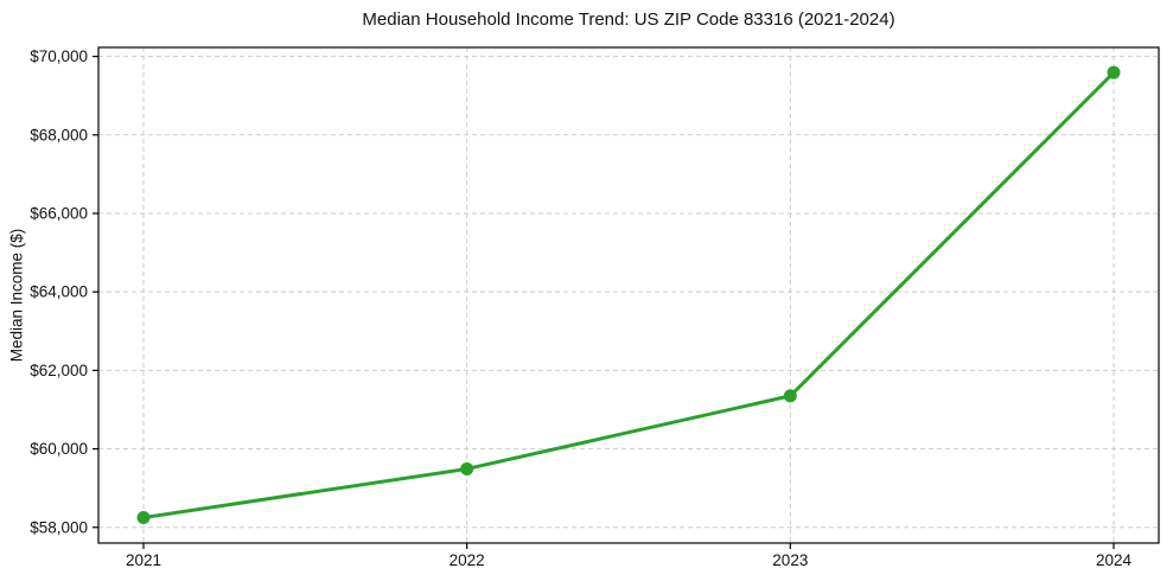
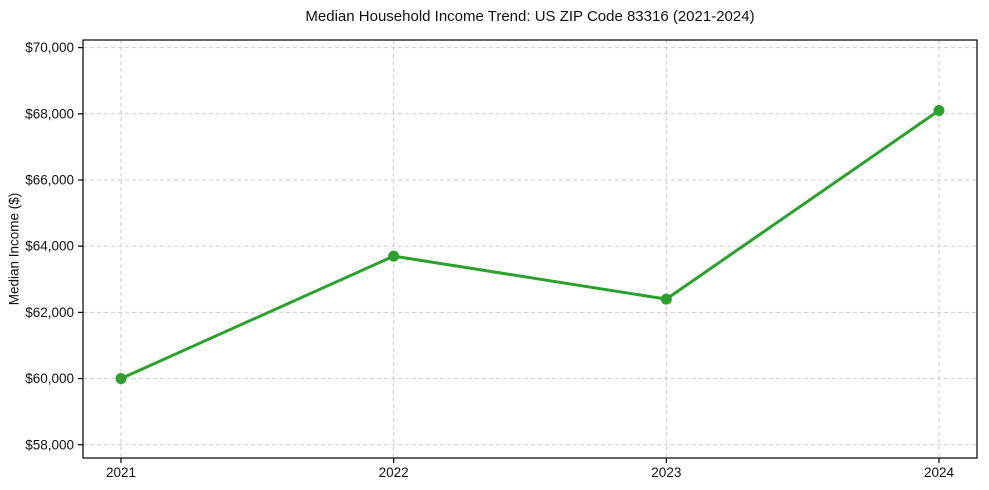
2021: $58200 -> $60000
2022: $59500 -> $63700
2023: $61400 -> $62400
2024: $69600 -> $68100
